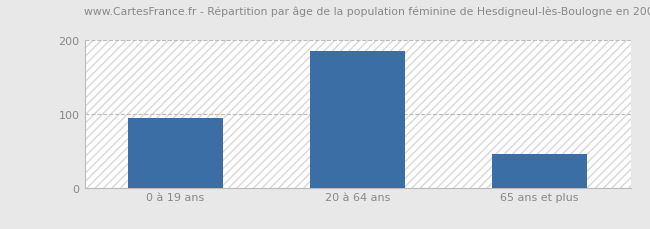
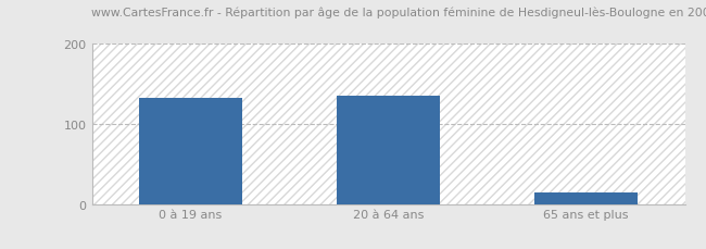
0 à 19 ans: 95 -> 132
20 à 64 ans: 185 -> 136
65 ans et plus: 45 -> 14
